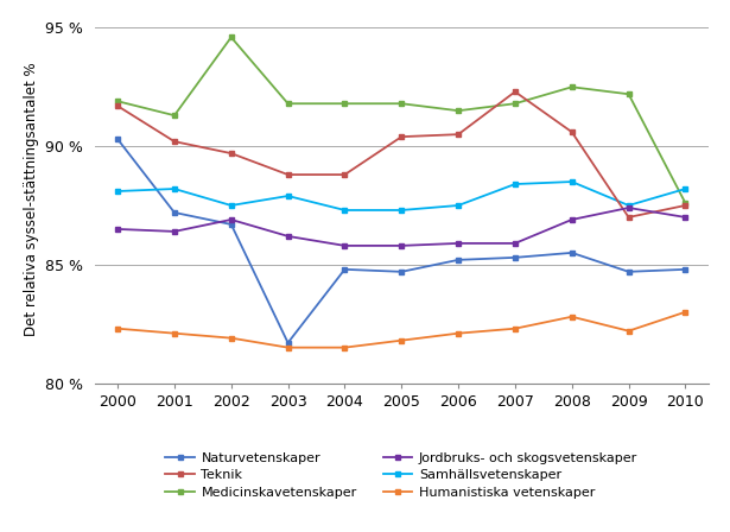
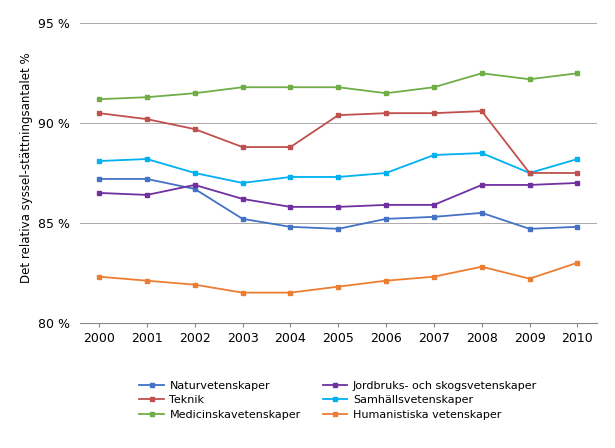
Naturvetenskaper/2000: 90.3 % -> 87.2 %
Medicinskavetenskaper/2000: 91.9 % -> 91.2 %
Teknik/2000: 91.7 % -> 90.5 %
Medicinskavetenskaper/2002: 94.6 % -> 91.5 %
Naturvetenskaper/2003: 81.7 % -> 85.2 %
Samhällsvetenskaper/2003: 87.9 % -> 87.0 %
Teknik/2007: 92.3 % -> 90.5 %
Teknik/2009: 87.0 % -> 87.5 %
Jordbruks- och skogsvetenskaper/2009: 87.4 % -> 86.9 %
Medicinskavetenskaper/2010: 87.6 % -> 92.5 %
